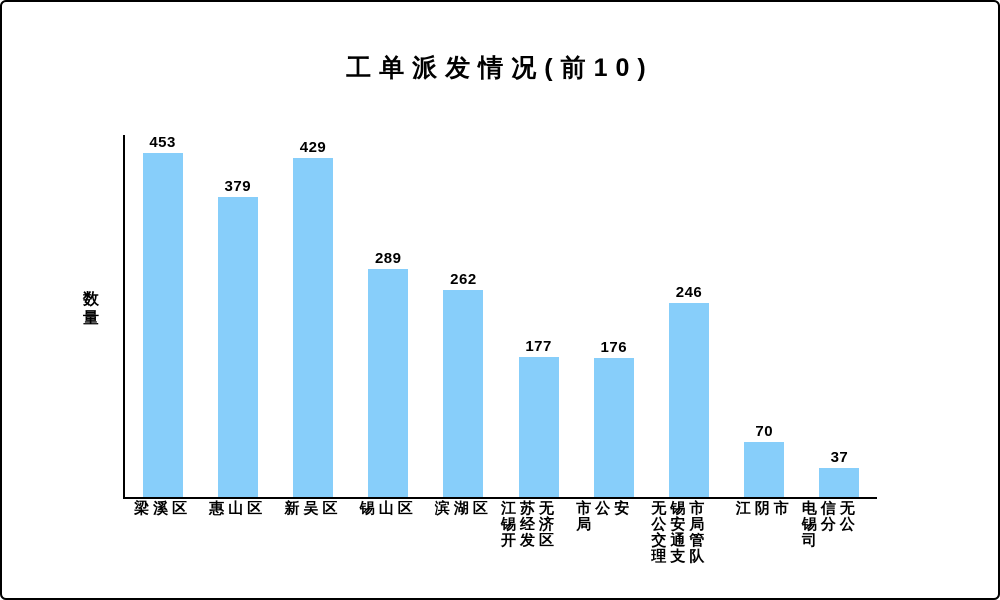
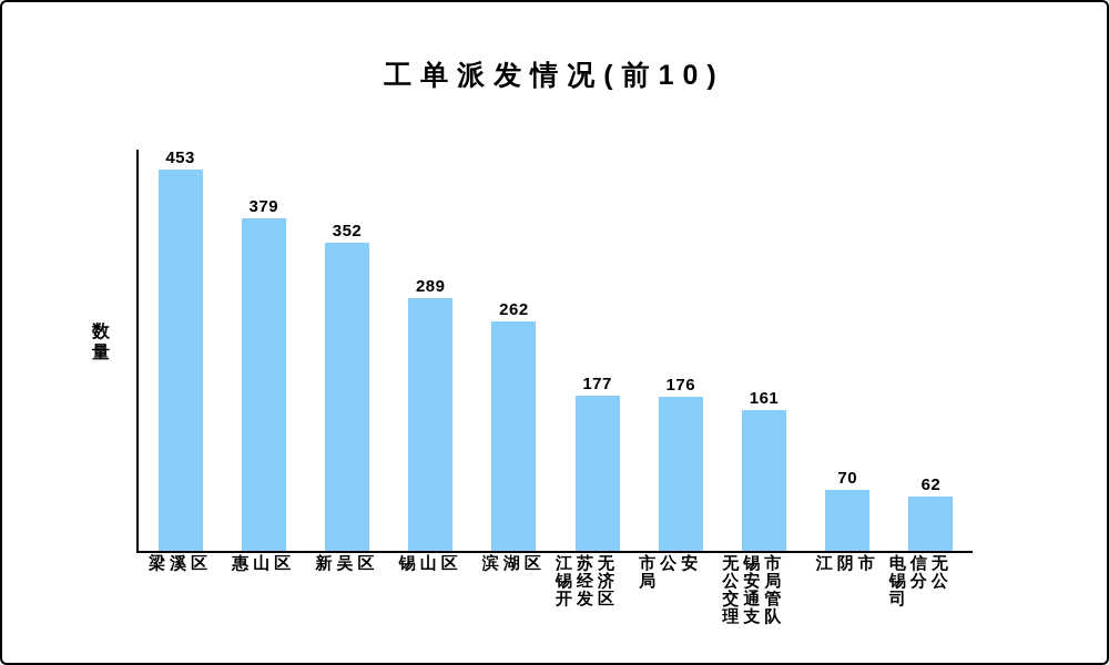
新吴区: 429 -> 352
无锡市公安局交通管理支队: 246 -> 161
电信无锡分公司: 37 -> 62
